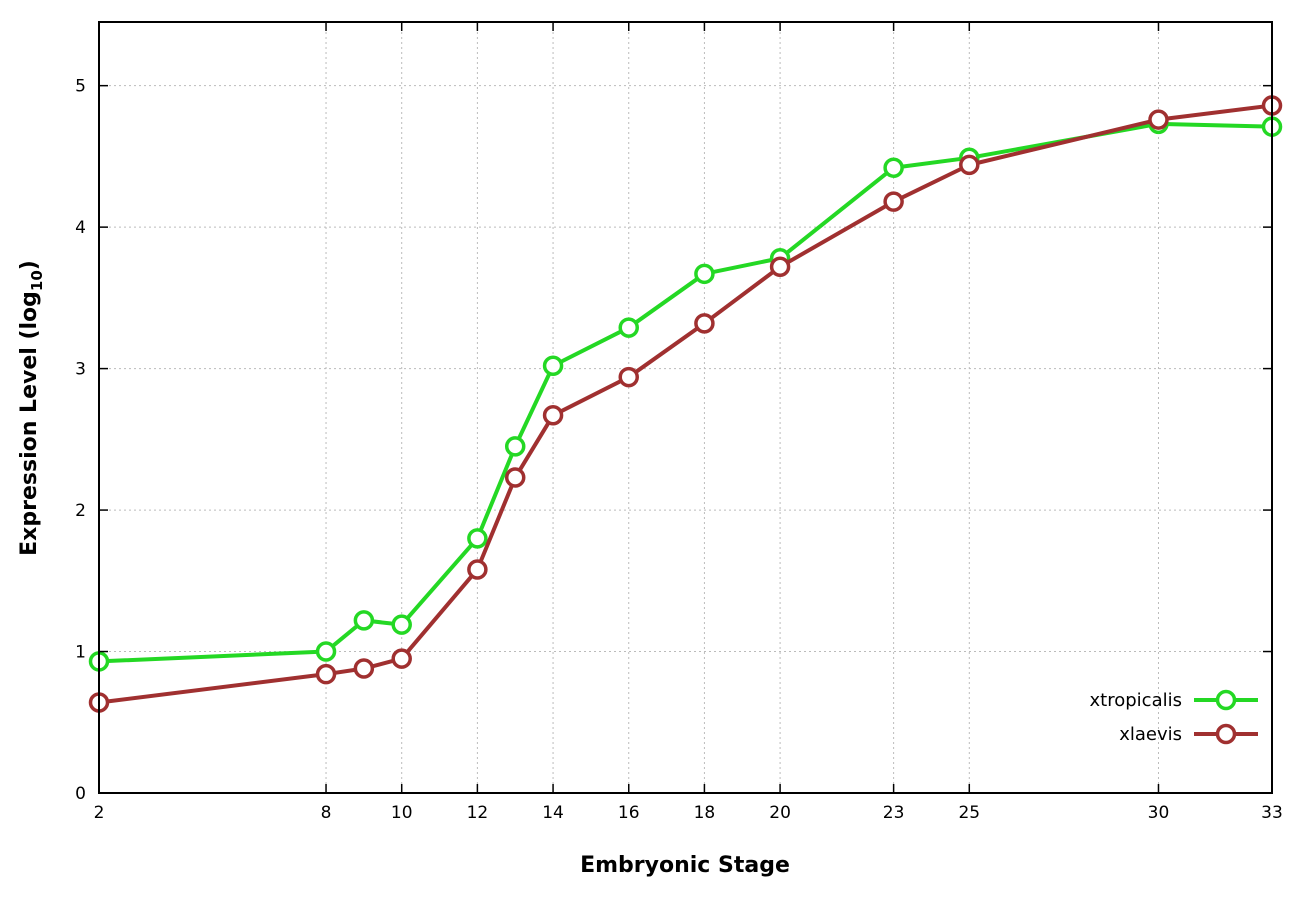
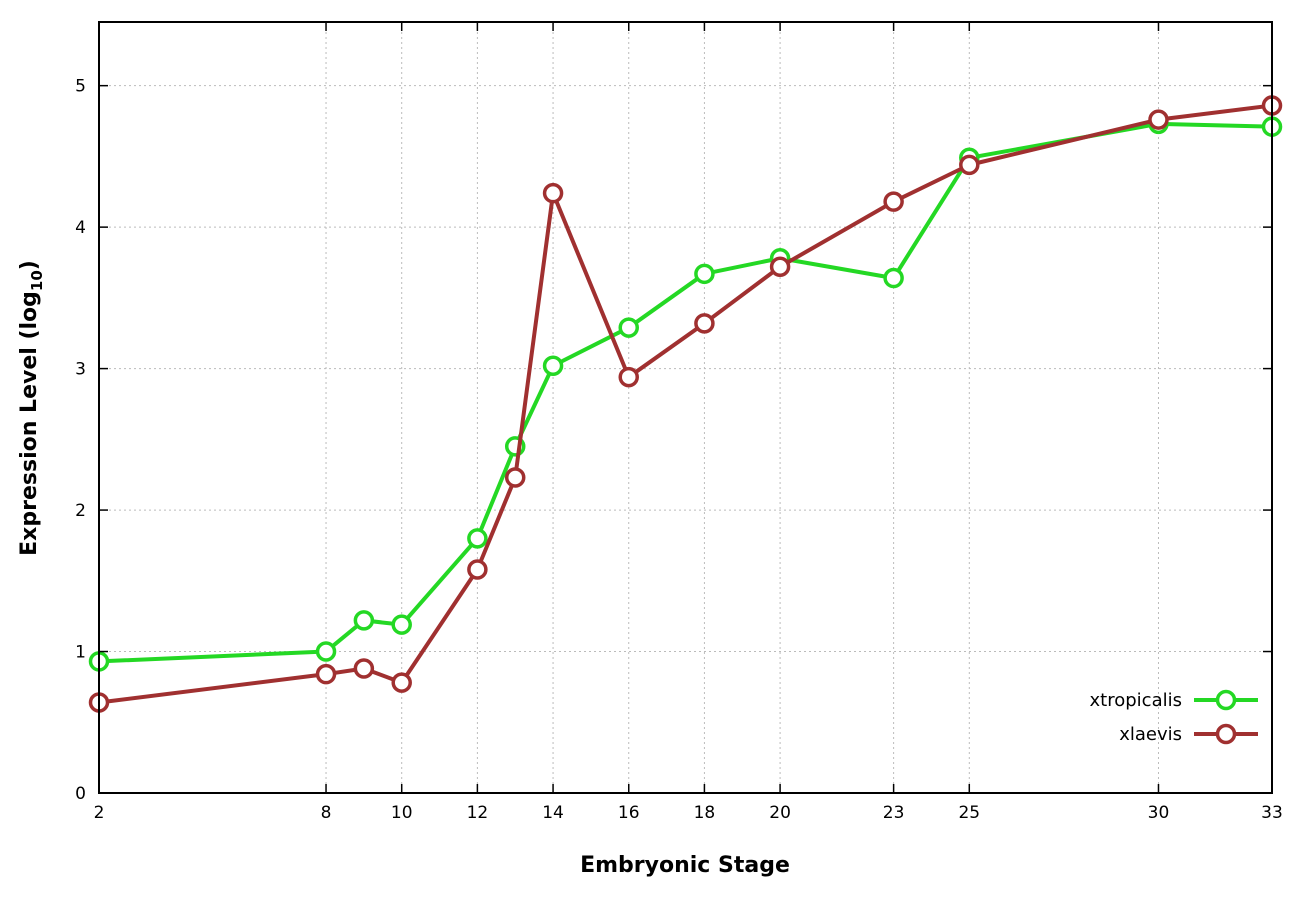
xlaevis/10: 0.95 -> 0.78
xlaevis/14: 2.67 -> 4.24
xtropicalis/23: 4.42 -> 3.64
